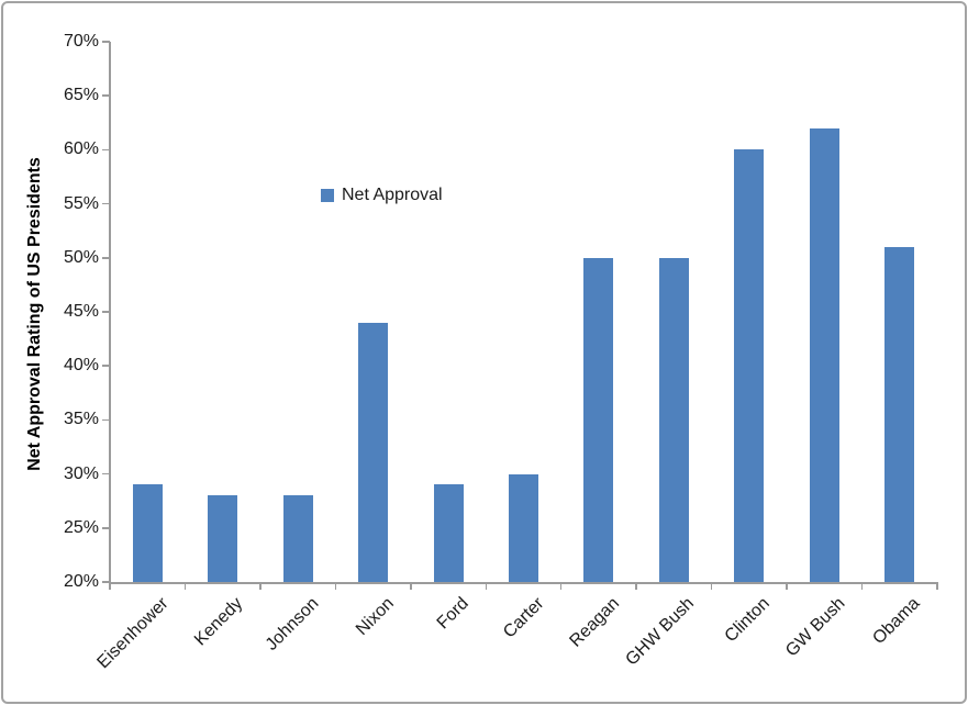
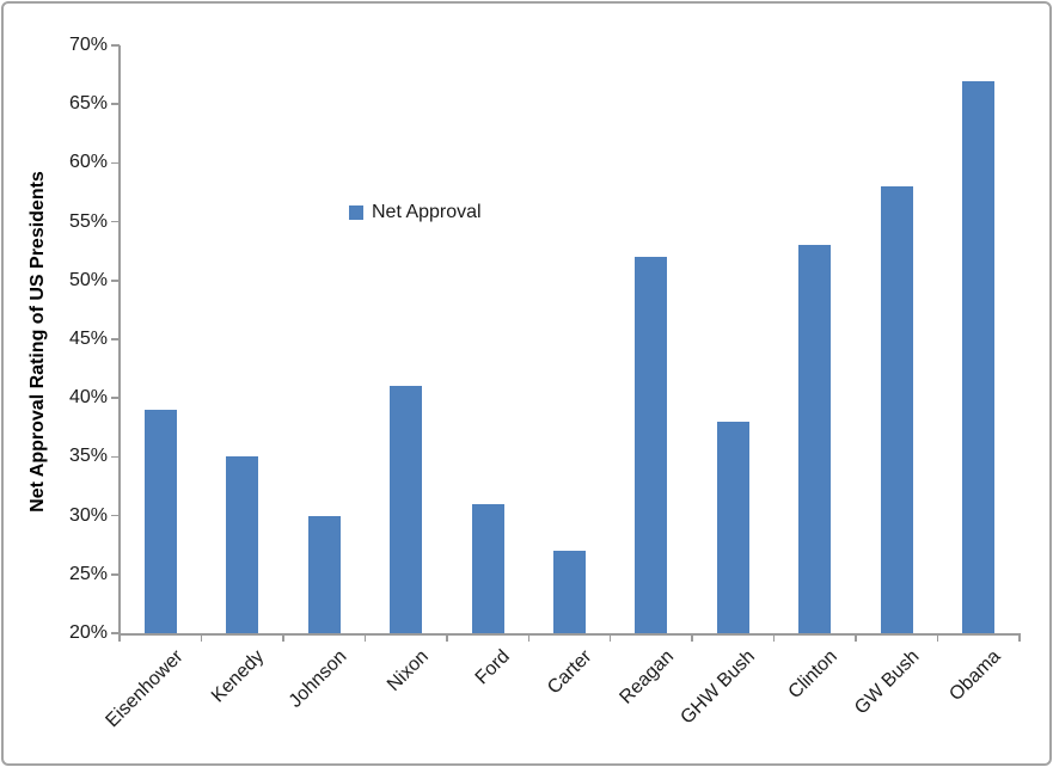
Eisenhower: 29% -> 39%
Kenedy: 28% -> 35%
Johnson: 28% -> 30%
Nixon: 44% -> 41%
Ford: 29% -> 31%
Carter: 30% -> 27%
Reagan: 50% -> 52%
GHW Bush: 50% -> 38%
Clinton: 60% -> 53%
GW Bush: 62% -> 58%
Obama: 51% -> 67%
